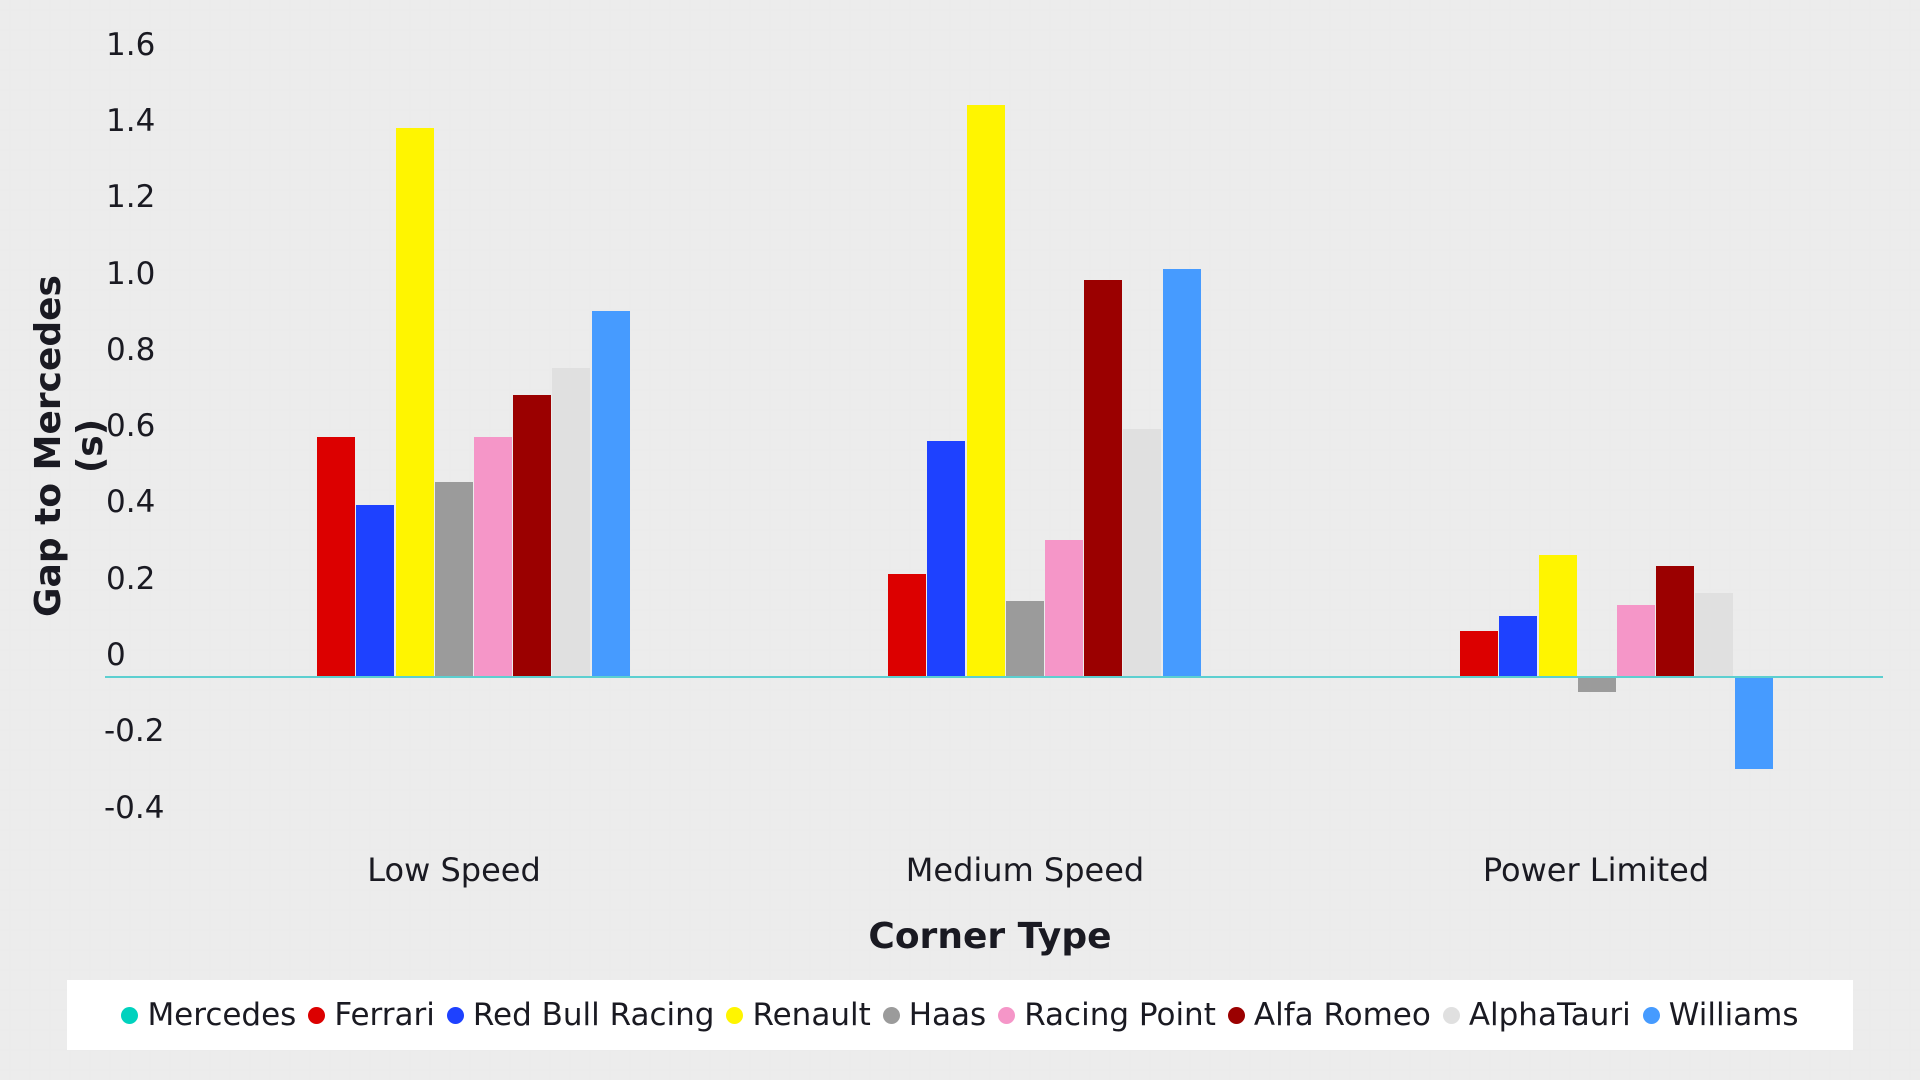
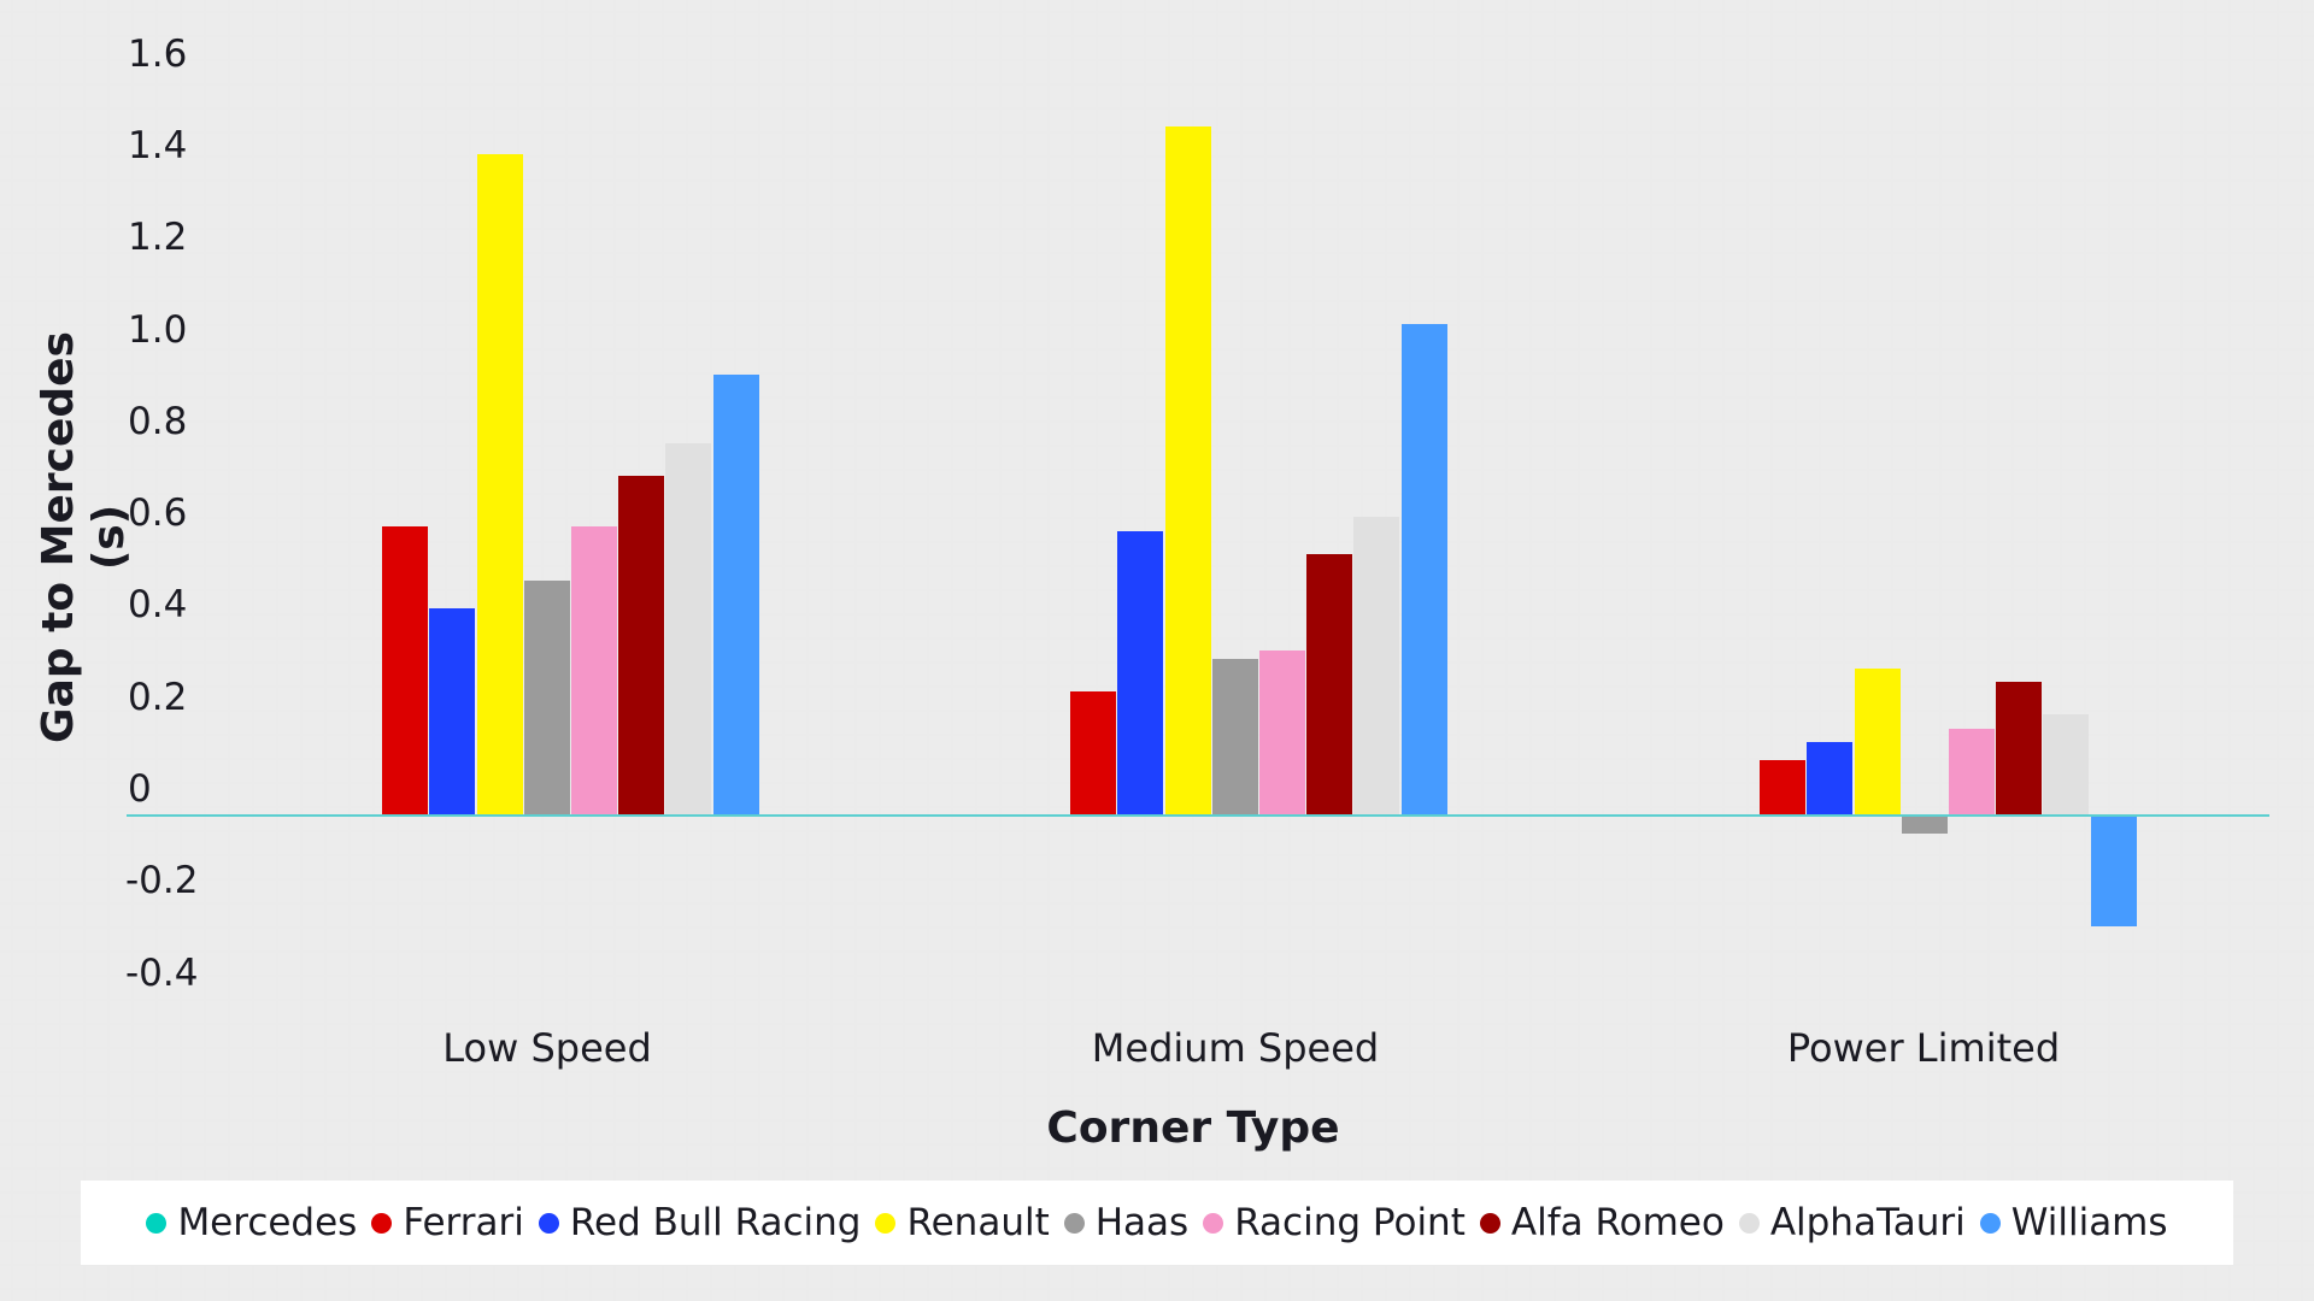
Haas/Medium Speed: 0.20 -> 0.34
Alfa Romeo/Medium Speed: 1.04 -> 0.57
